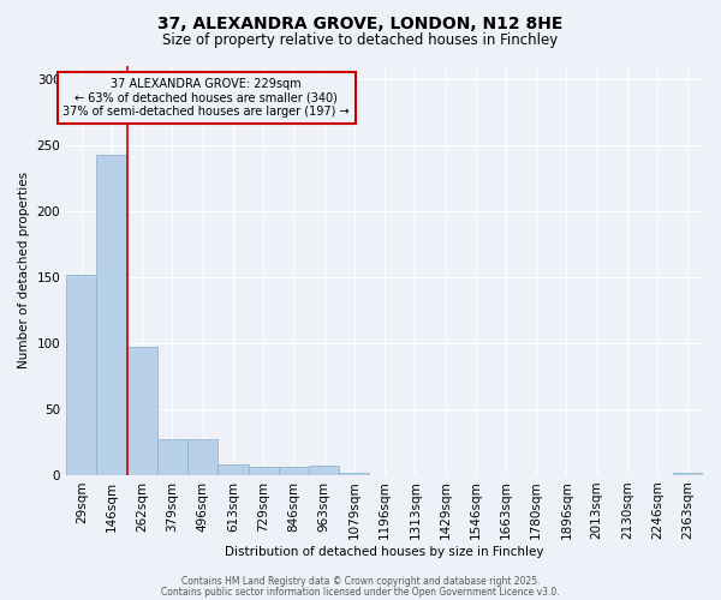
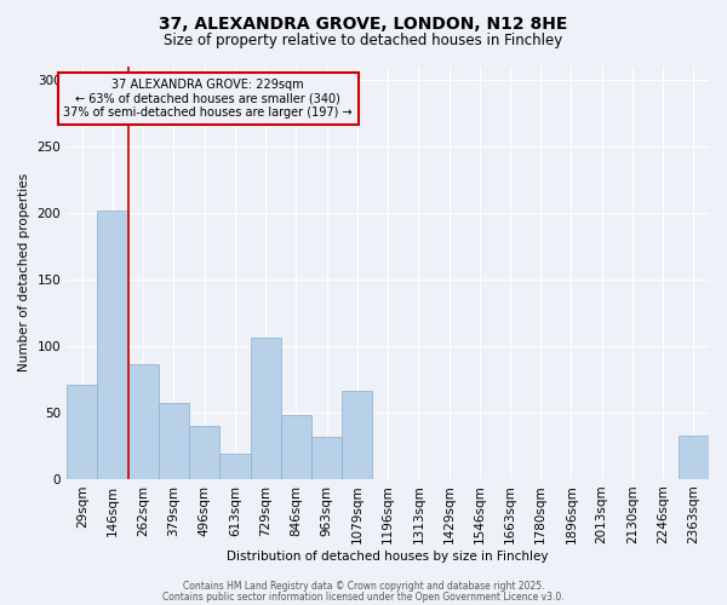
29sqm: 152 -> 71
146sqm: 243 -> 202
262sqm: 97 -> 86
379sqm: 27 -> 57
496sqm: 27 -> 40
613sqm: 8 -> 19
729sqm: 6 -> 106
846sqm: 6 -> 48
963sqm: 7 -> 32
1079sqm: 2 -> 66
2363sqm: 2 -> 33
